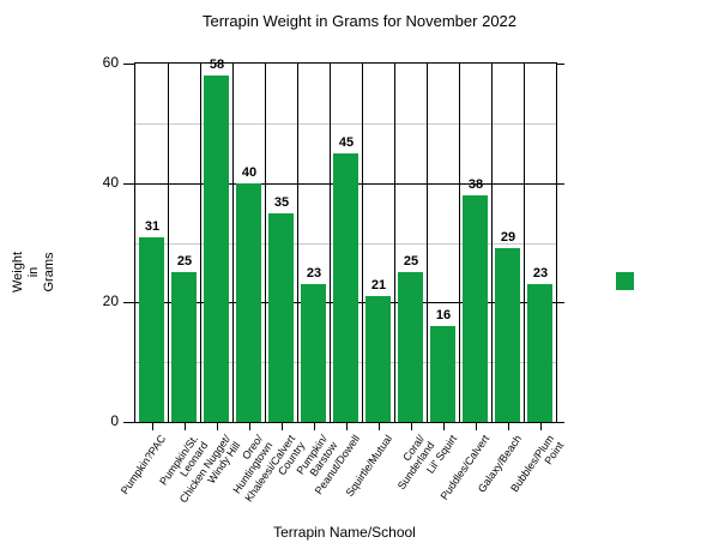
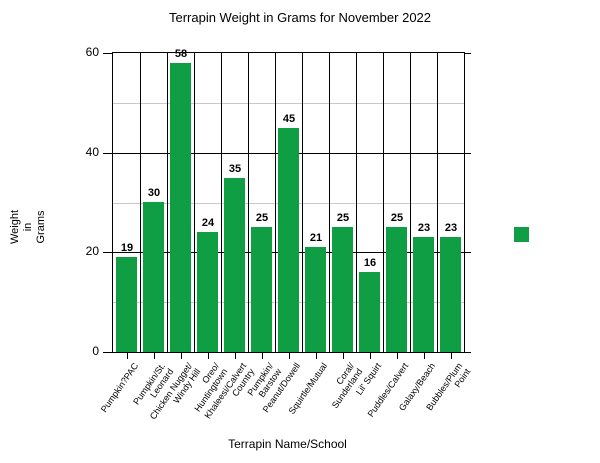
Pumpkin?PAC: 31 -> 19
Pumpkin/St. Leonard: 25 -> 30
Oreo/ Huntingtown: 40 -> 24
Pumpkin/ Barstow: 23 -> 25
Puddles/Calvert: 38 -> 25
Galaxy/Beach: 29 -> 23
